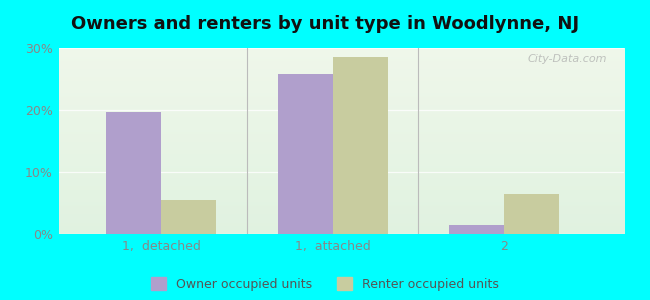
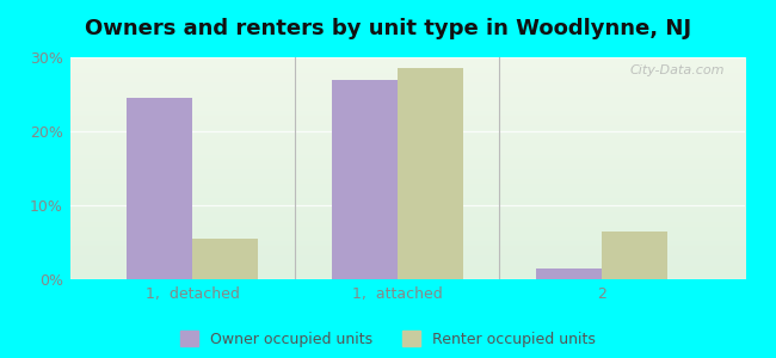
Owner occupied units/1, detached: 19.6% -> 24.5%
Owner occupied units/1, attached: 25.8% -> 27.0%
